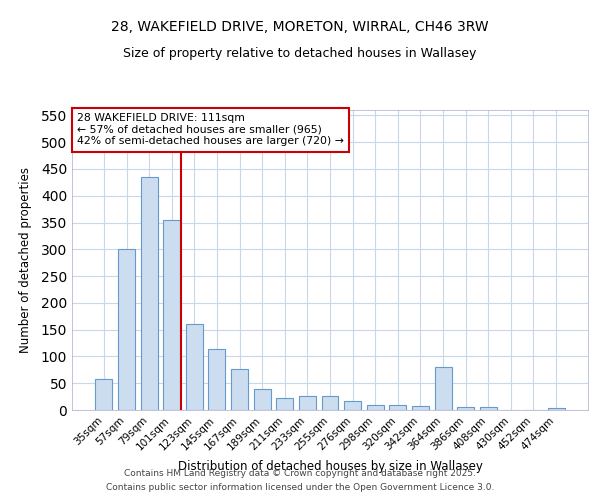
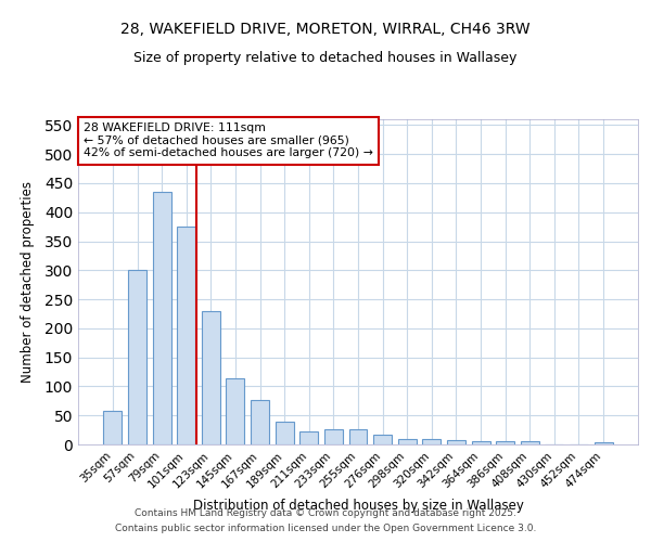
101sqm: 354 -> 375
123sqm: 160 -> 230
364sqm: 80 -> 5
